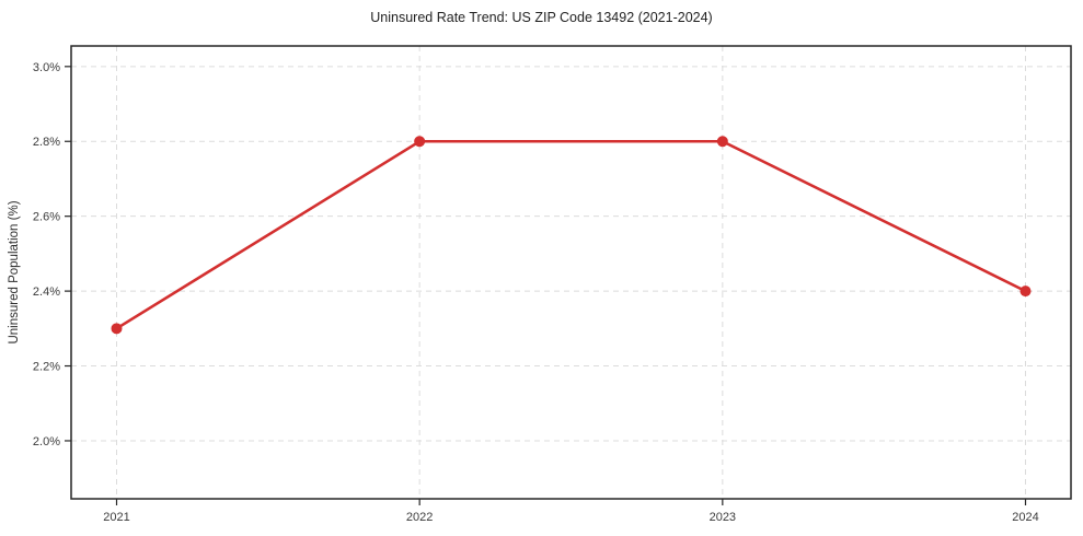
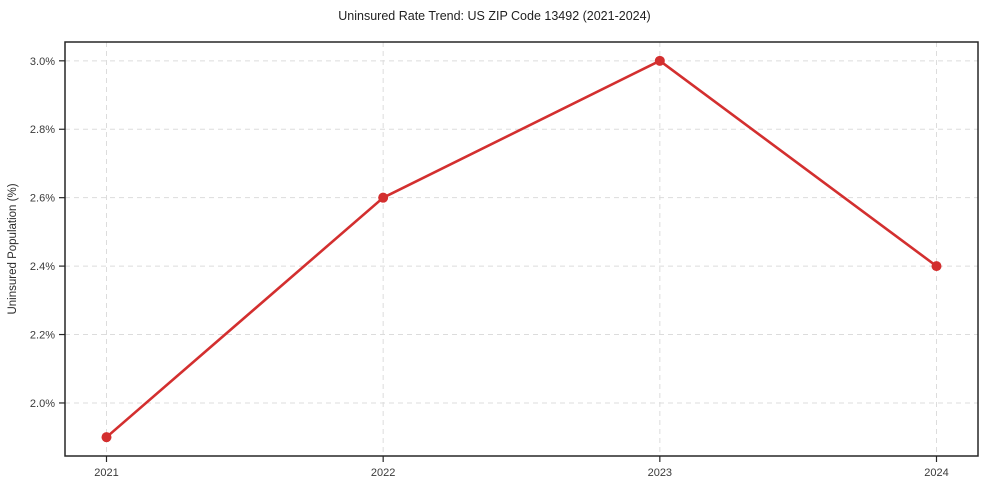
2021: 2.3% -> 1.9%
2022: 2.8% -> 2.6%
2023: 2.8% -> 3.0%
